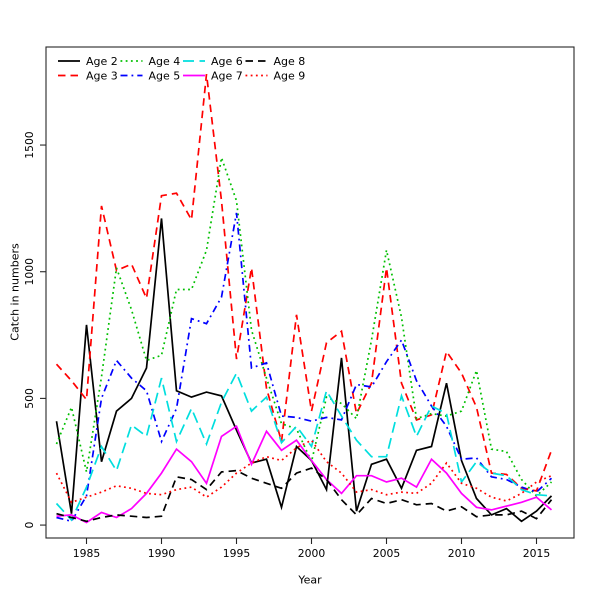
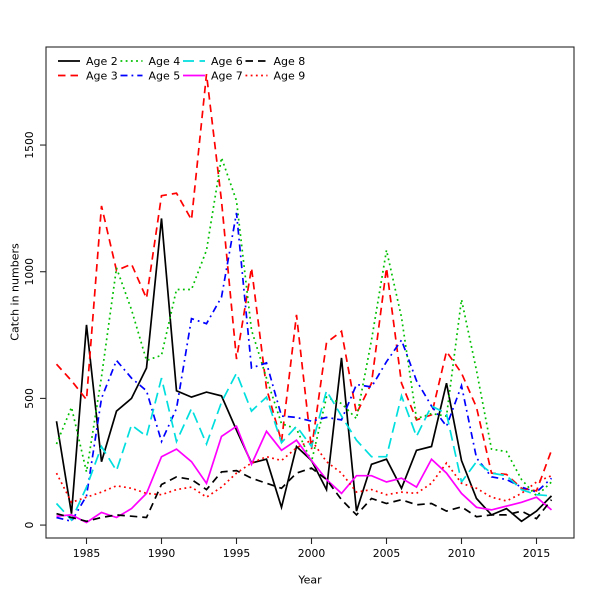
Age 7/1990: 200 -> 270
Age 8/1990: 40 -> 160
Age 3/2000: 450 -> 300
Age 4/2010: 450 -> 890
Age 5/2010: 260 -> 550
